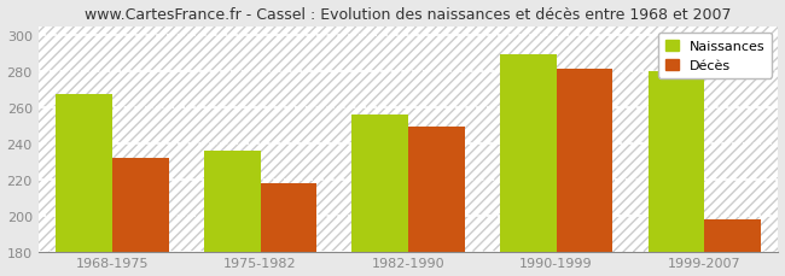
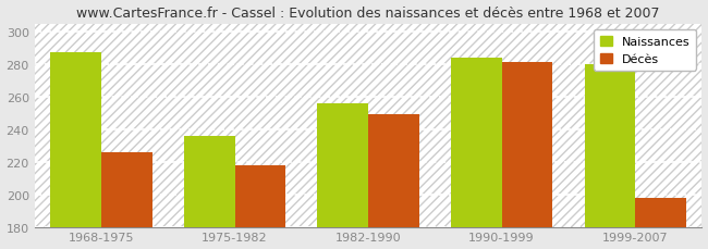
Naissances/1968-1975: 267 -> 287
Décès/1968-1975: 232 -> 226
Naissances/1990-1999: 289 -> 284
